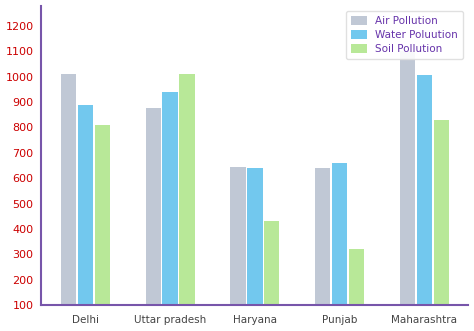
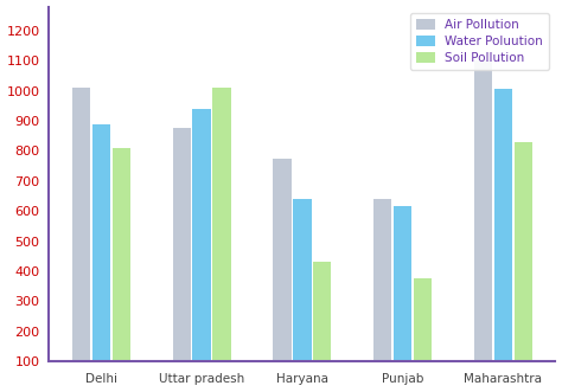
Air Pollution/Haryana: 645 -> 775
Water Poluution/Punjab: 660 -> 615
Soil Pollution/Punjab: 320 -> 375
